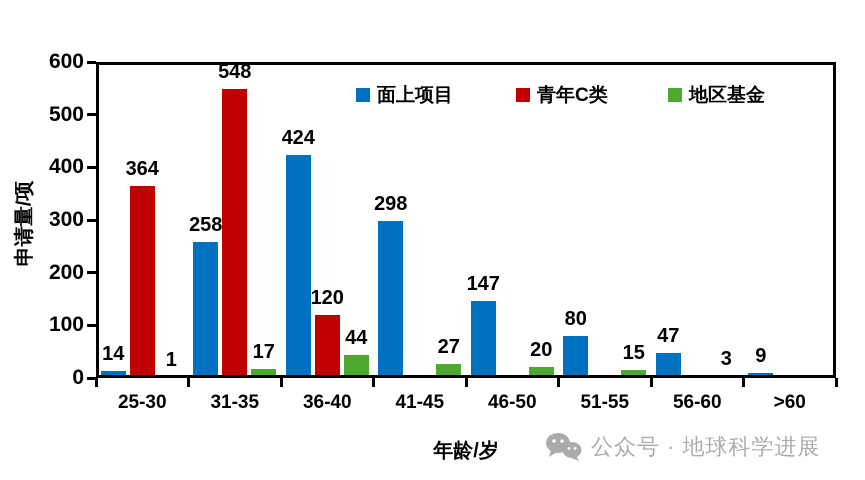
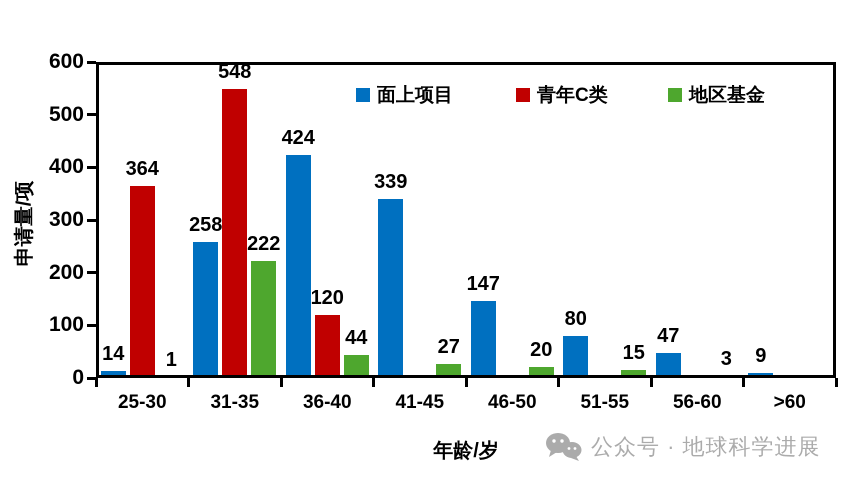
地区基金/31-35: 17 -> 222
面上项目/41-45: 298 -> 339
